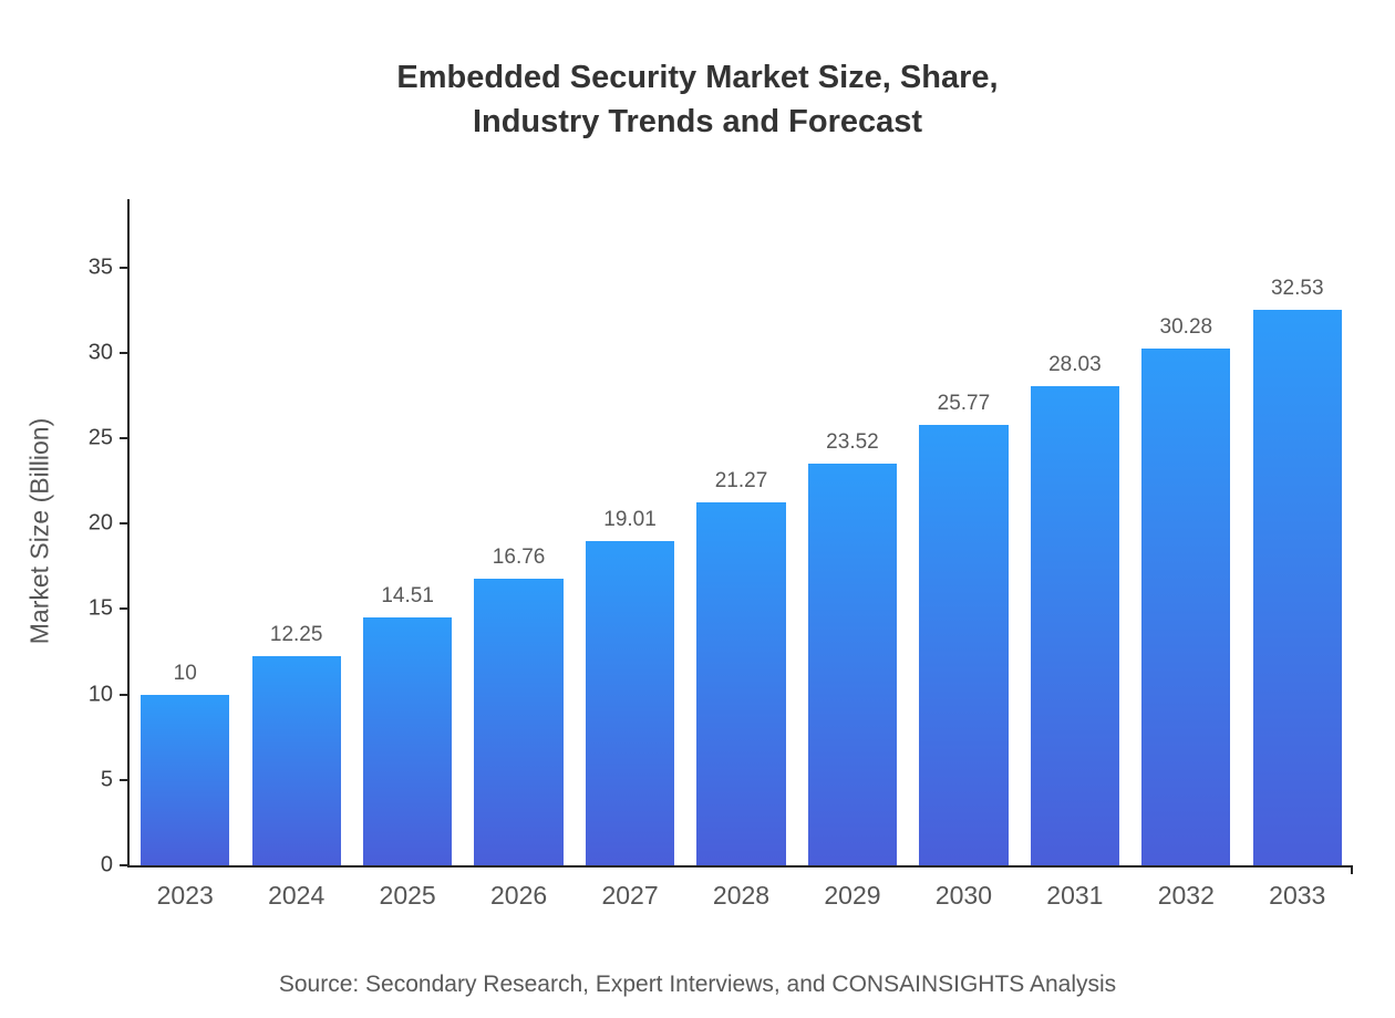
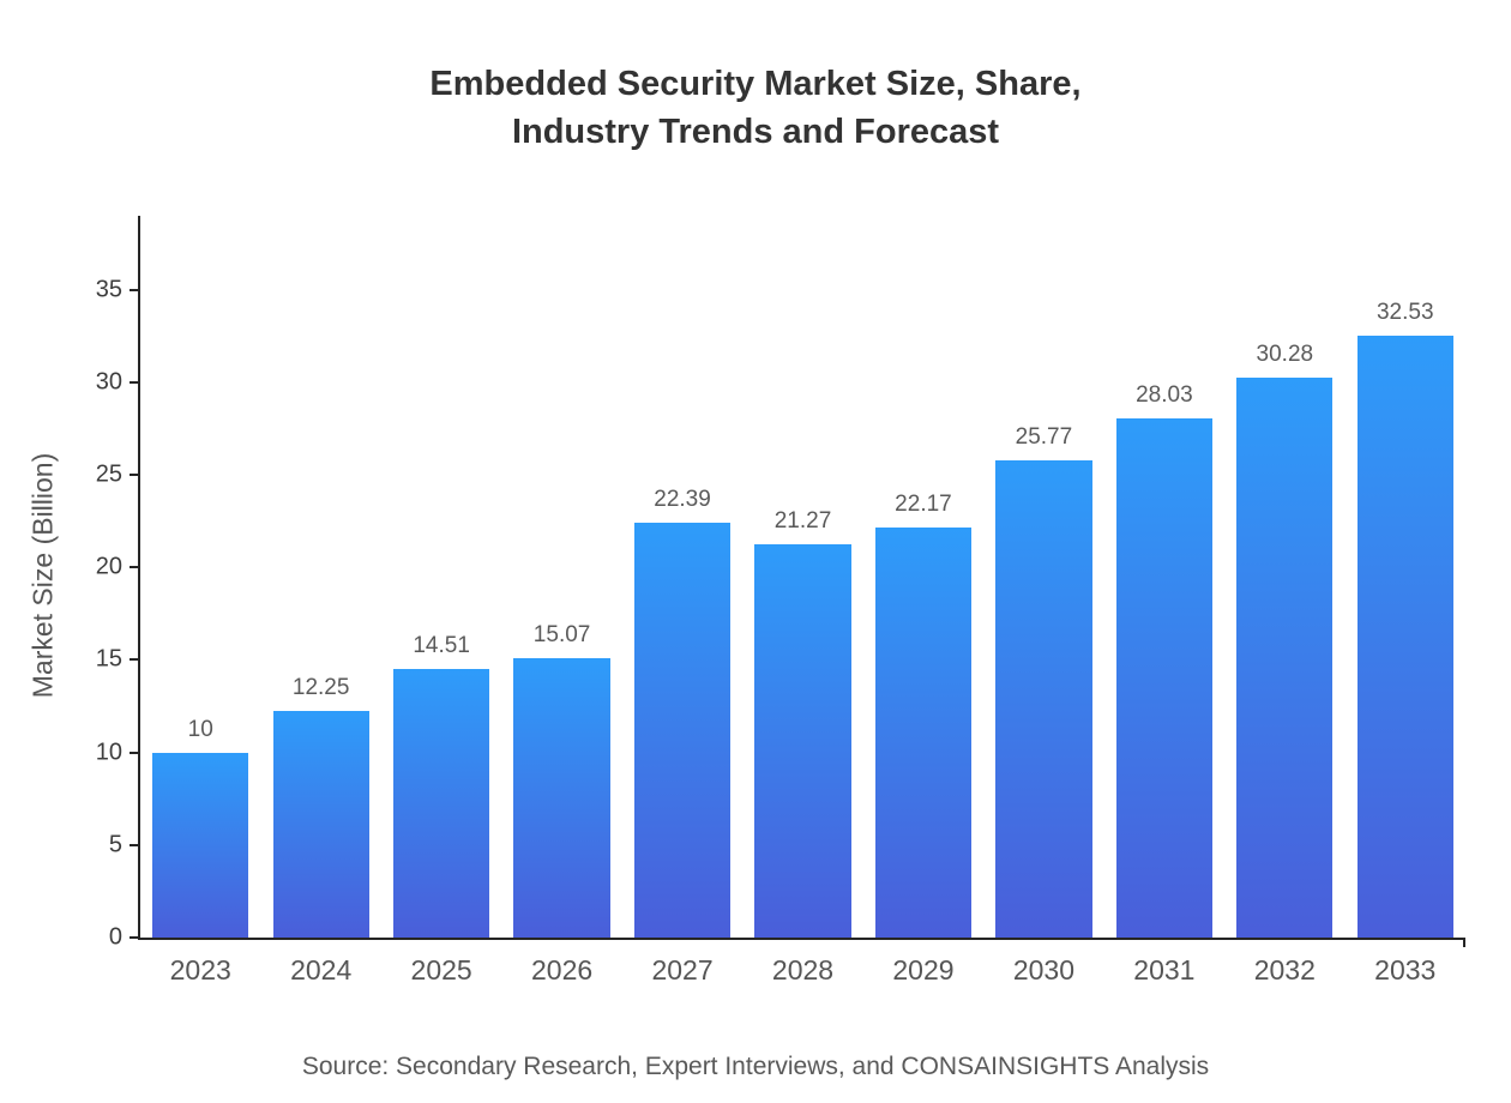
2026: 16.76 -> 15.07
2027: 19.01 -> 22.39
2029: 23.52 -> 22.17
